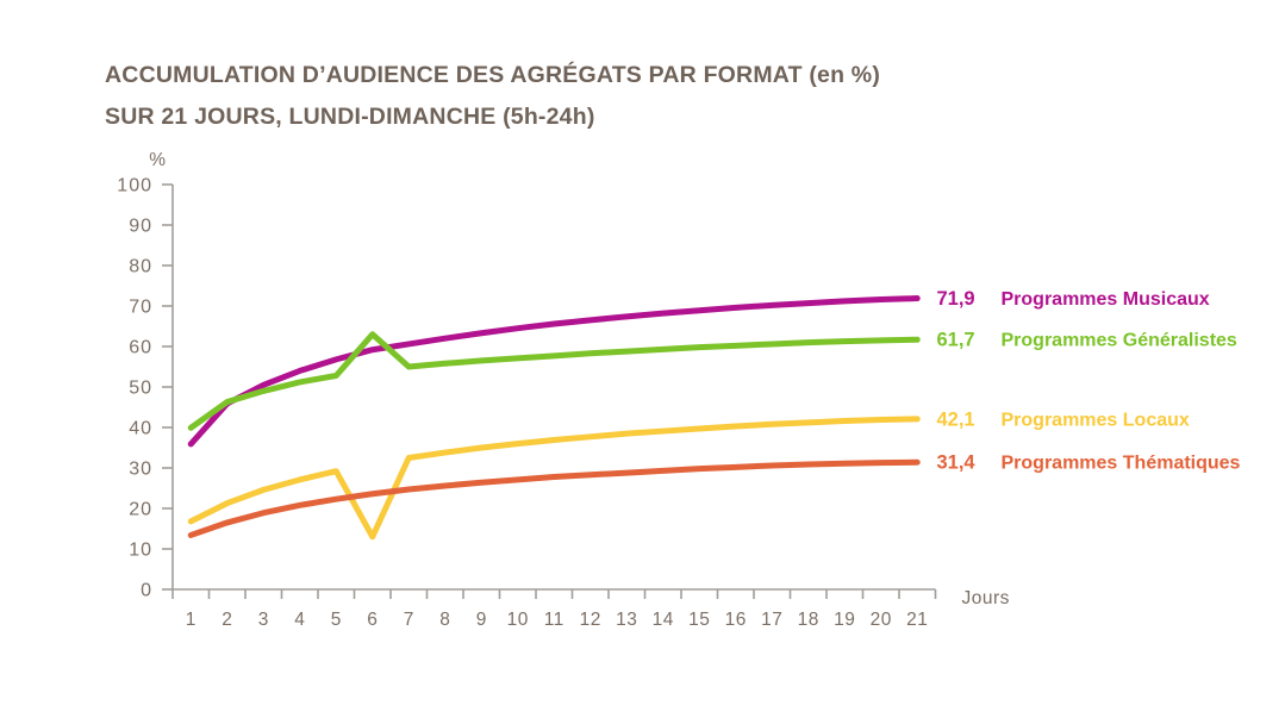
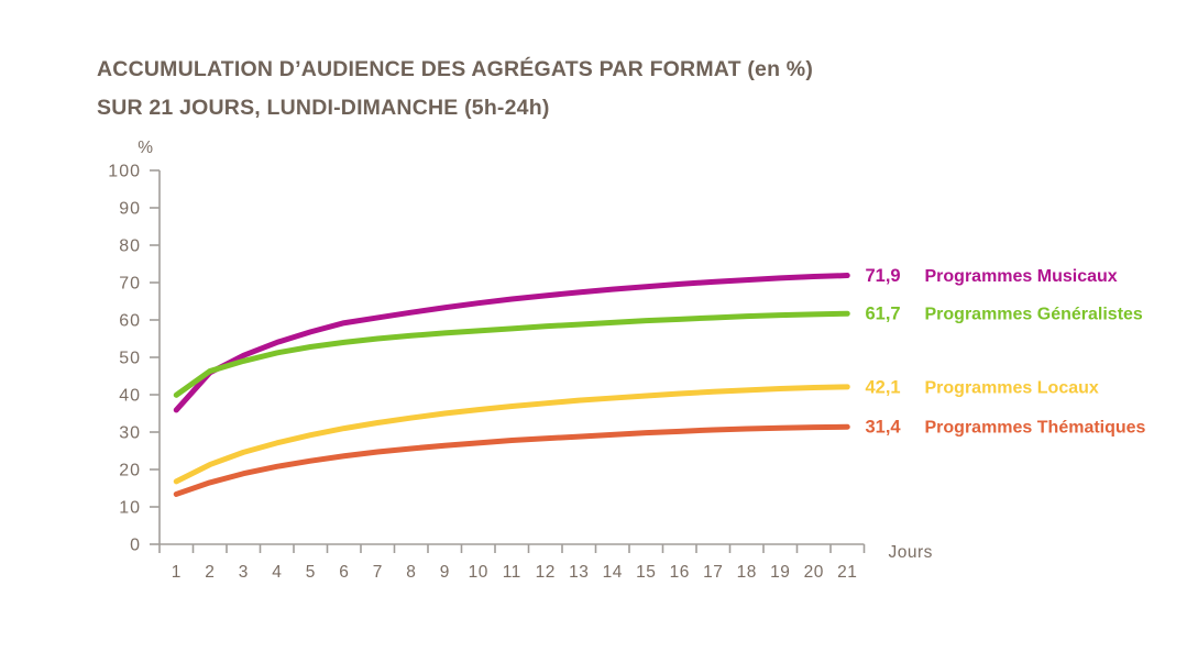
Programmes Généralistes/6: 63 -> 54
Programmes Locaux/6: 13 -> 31
